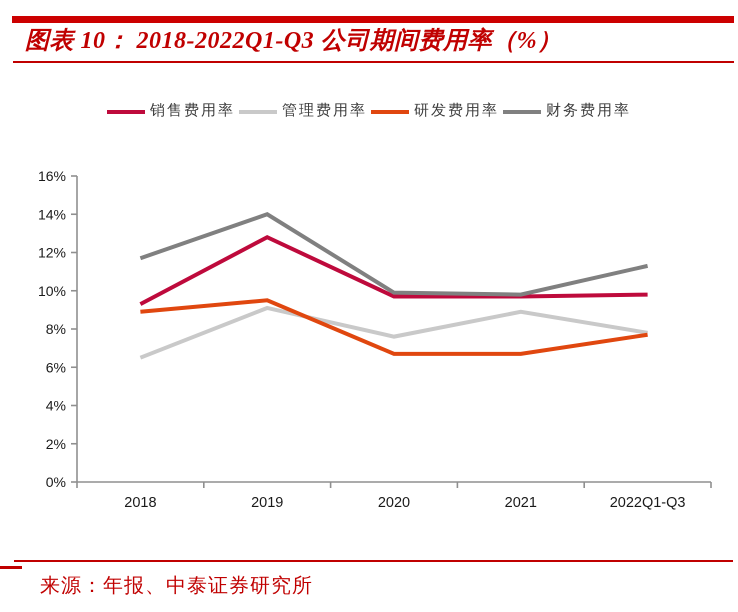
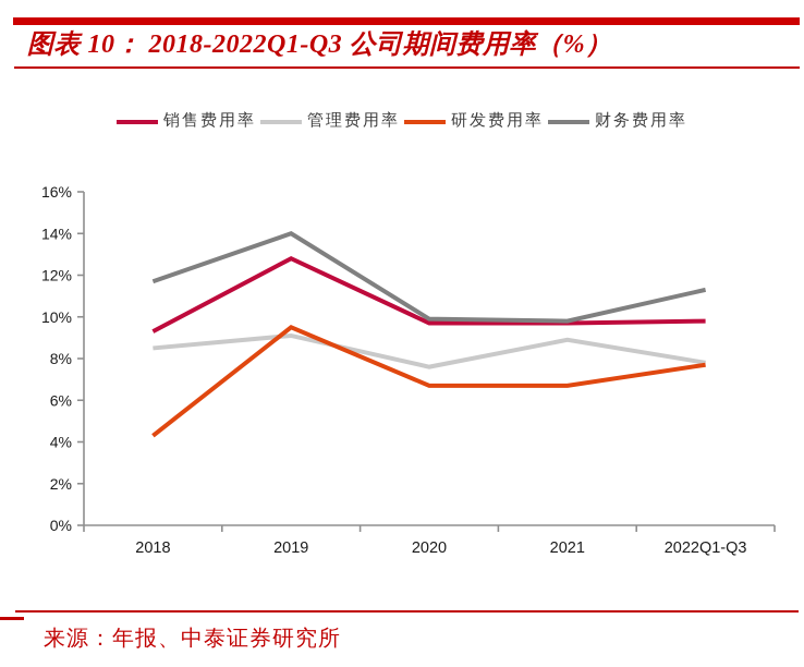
管理费用率/2018: 6.5% -> 8.5%
研发费用率/2018: 8.9% -> 4.3%
